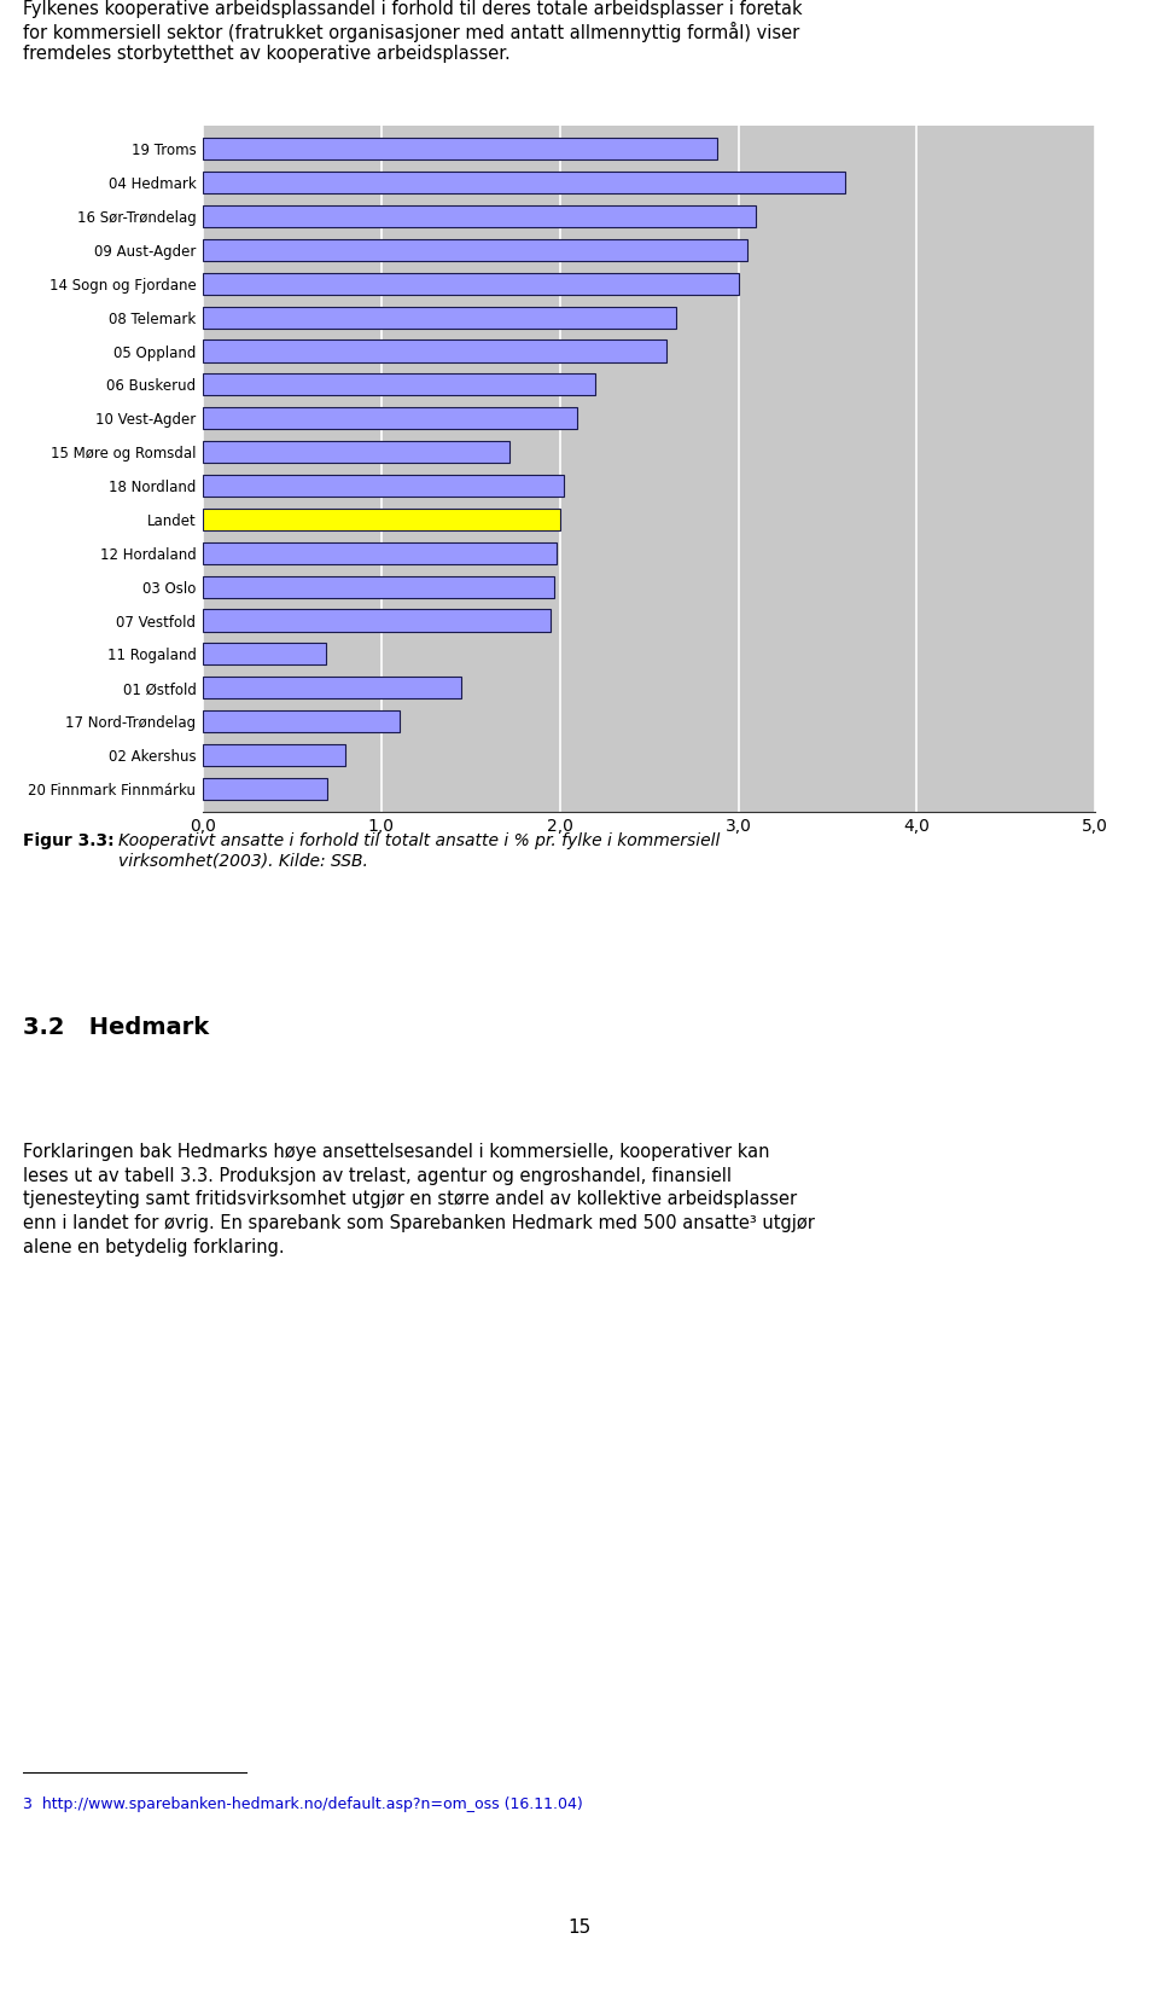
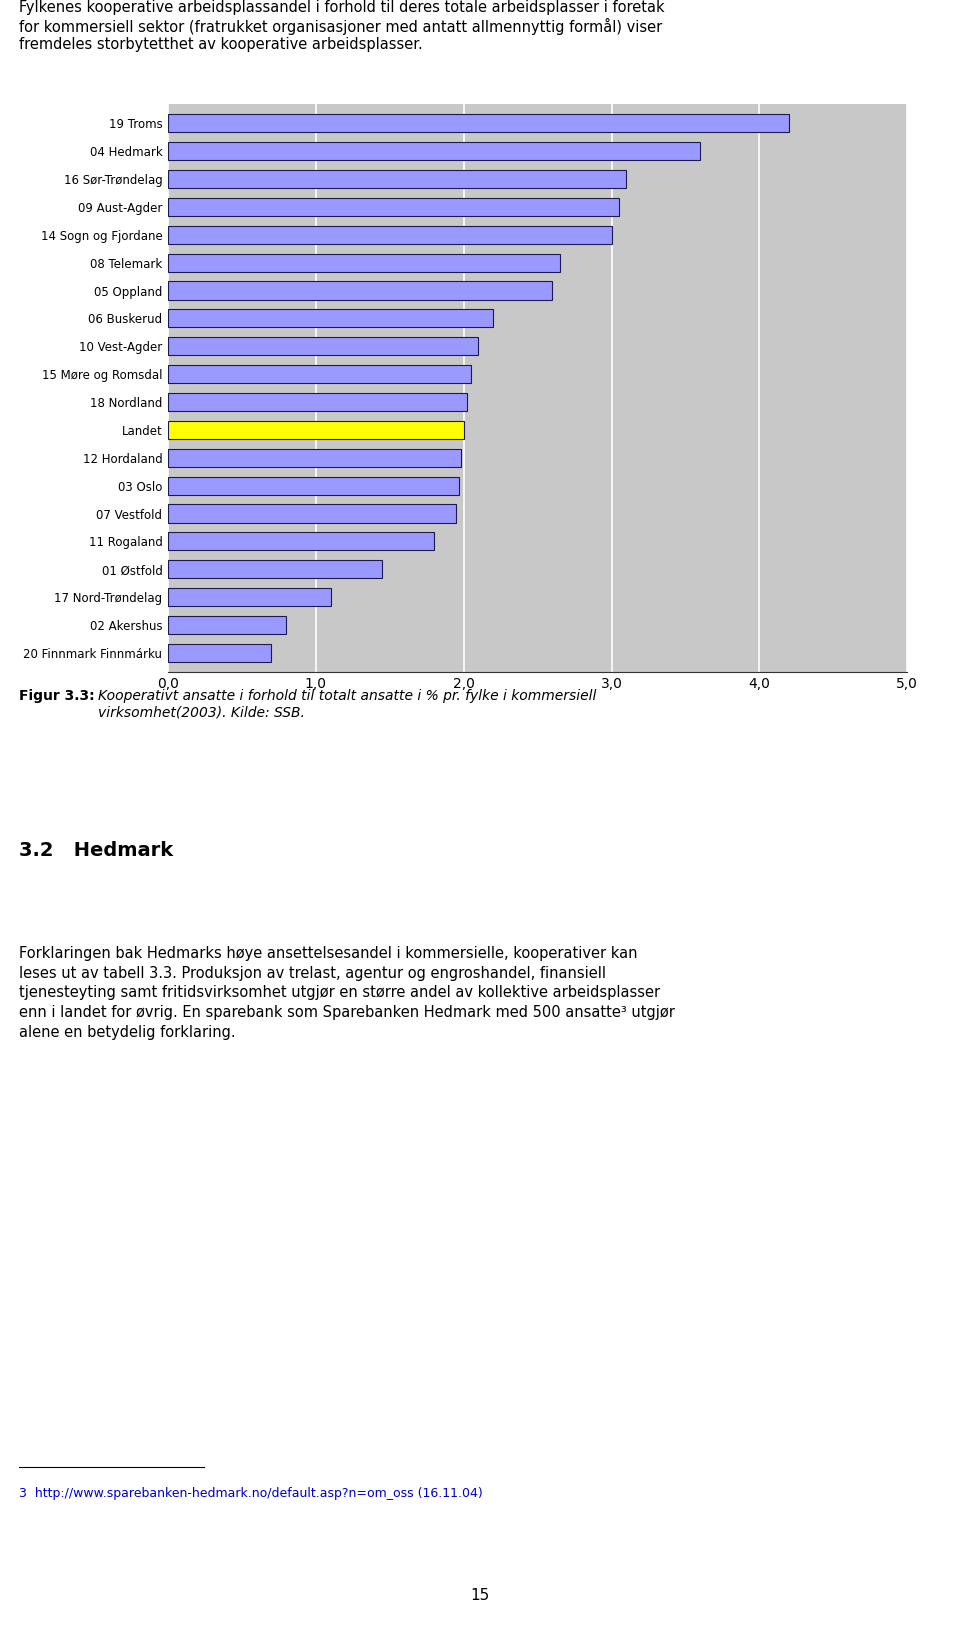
19 Troms: 2,88 -> 4,20
15 Møre og Romsdal: 1,72 -> 2,05
11 Rogaland: 0,69 -> 1,80
